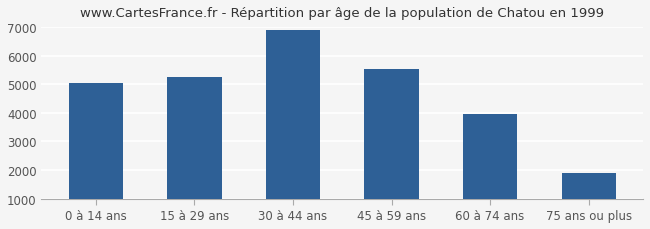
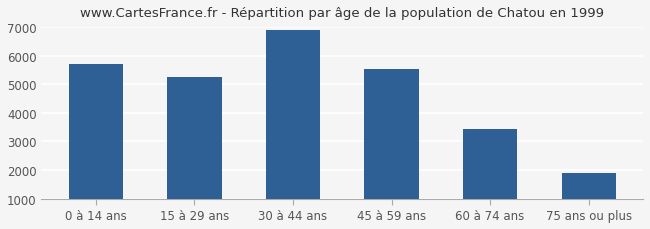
0 à 14 ans: 5050 -> 5700
60 à 74 ans: 3950 -> 3420
